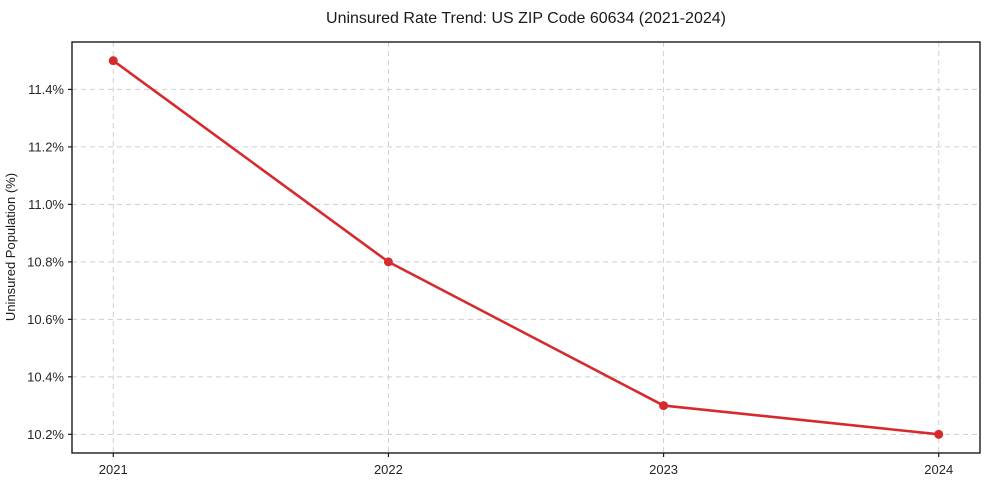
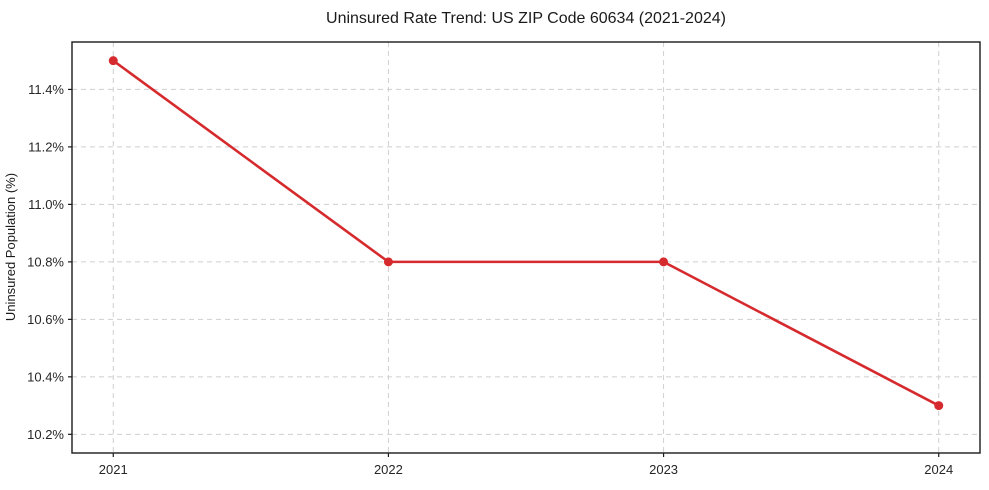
2023: 10.3% -> 10.8%
2024: 10.2% -> 10.3%
